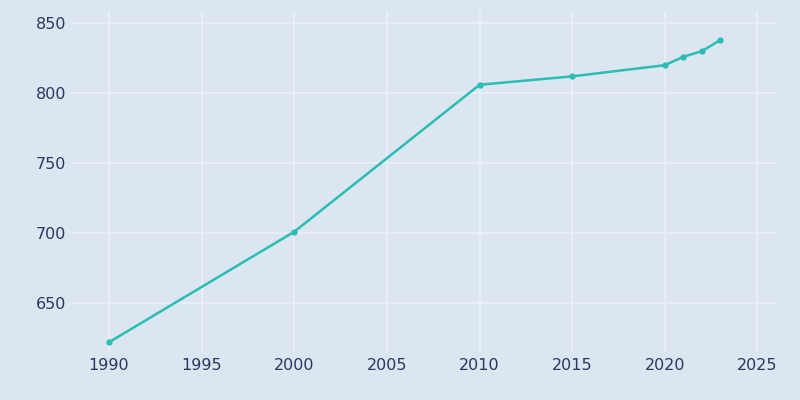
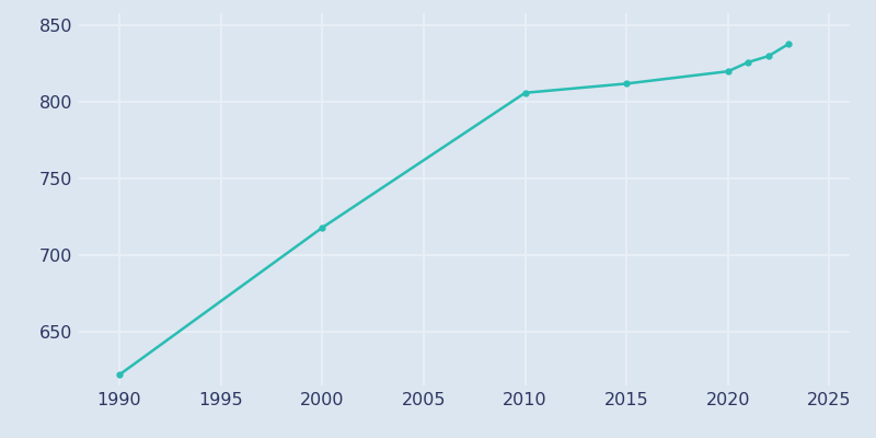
2000: 701 -> 718
